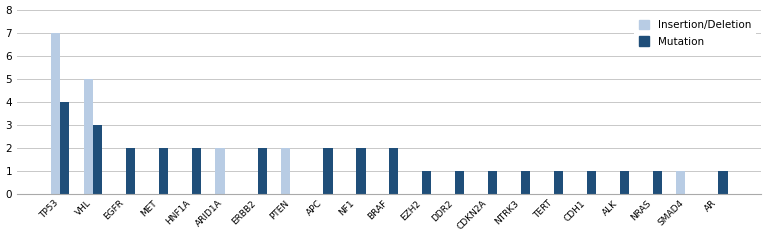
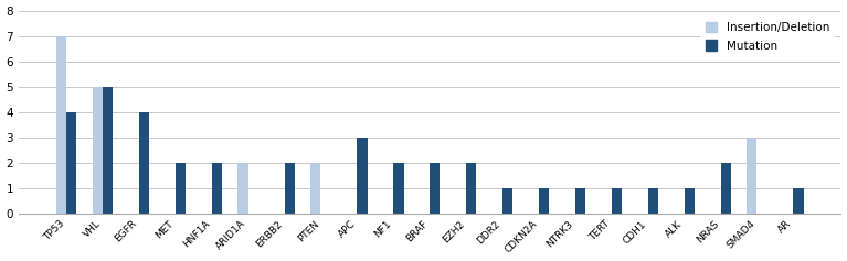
Mutation/VHL: 3 -> 5
Mutation/EGFR: 2 -> 4
Mutation/APC: 2 -> 3
Mutation/EZH2: 1 -> 2
Mutation/NRAS: 1 -> 2
Insertion/Deletion/SMAD4: 1 -> 3
